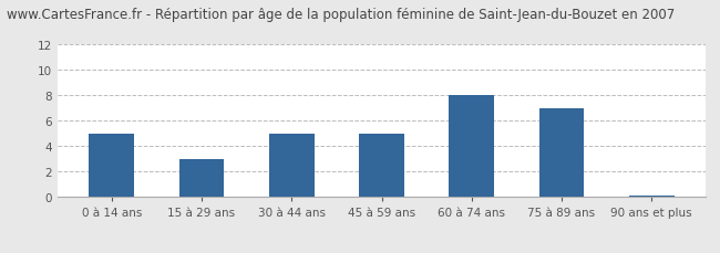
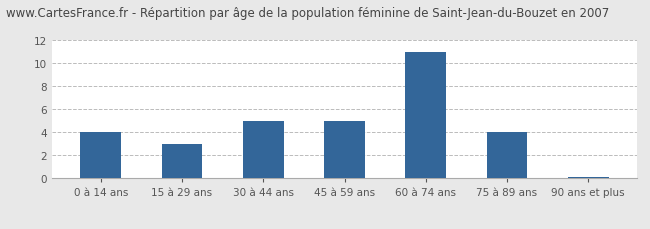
0 à 14 ans: 5.0 -> 4.0
60 à 74 ans: 8.0 -> 11.0
75 à 89 ans: 7.0 -> 4.0
